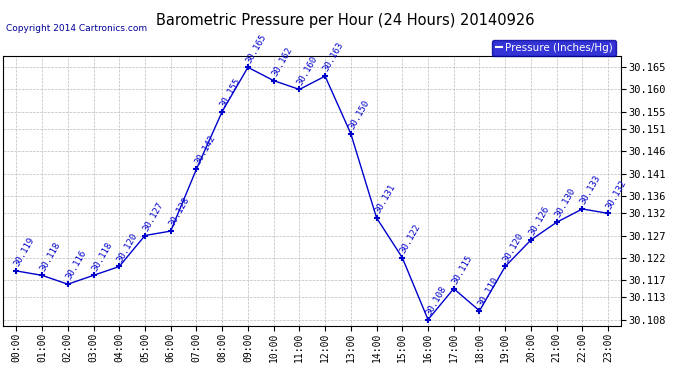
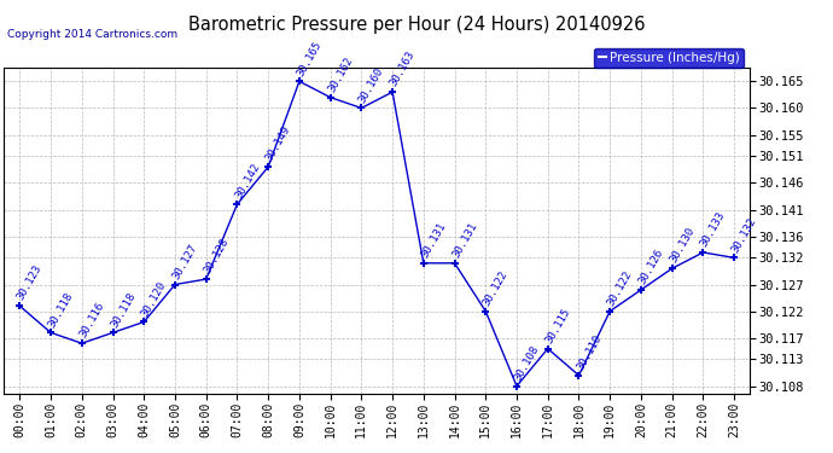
00:00: 30.119 -> 30.123
08:00: 30.155 -> 30.149
13:00: 30.150 -> 30.131
19:00: 30.120 -> 30.122
